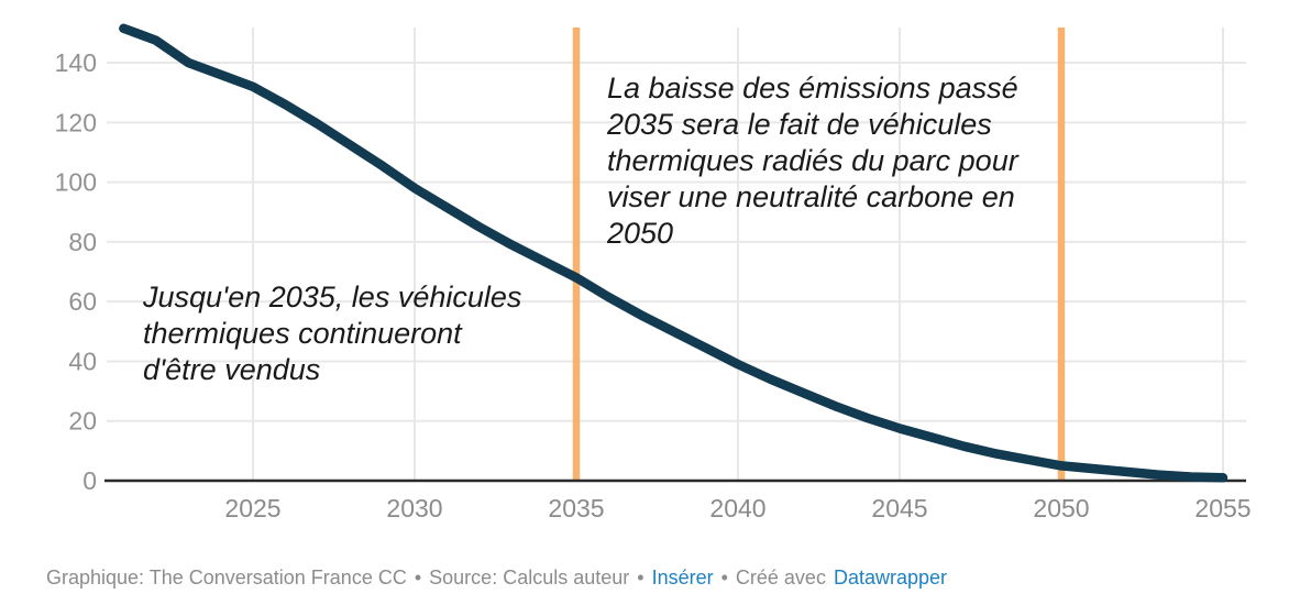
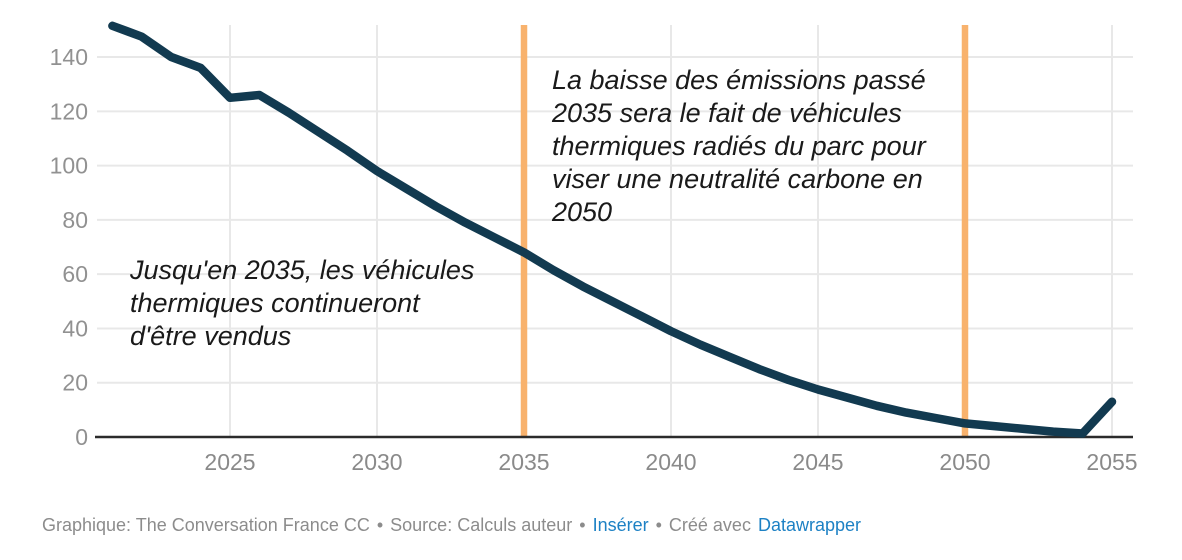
2025: 132 -> 125
2055: 1 -> 13
